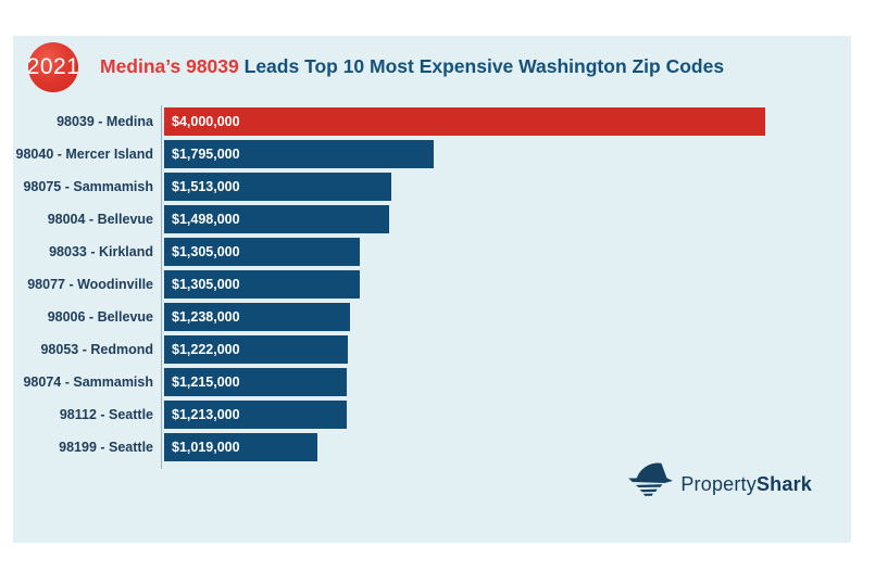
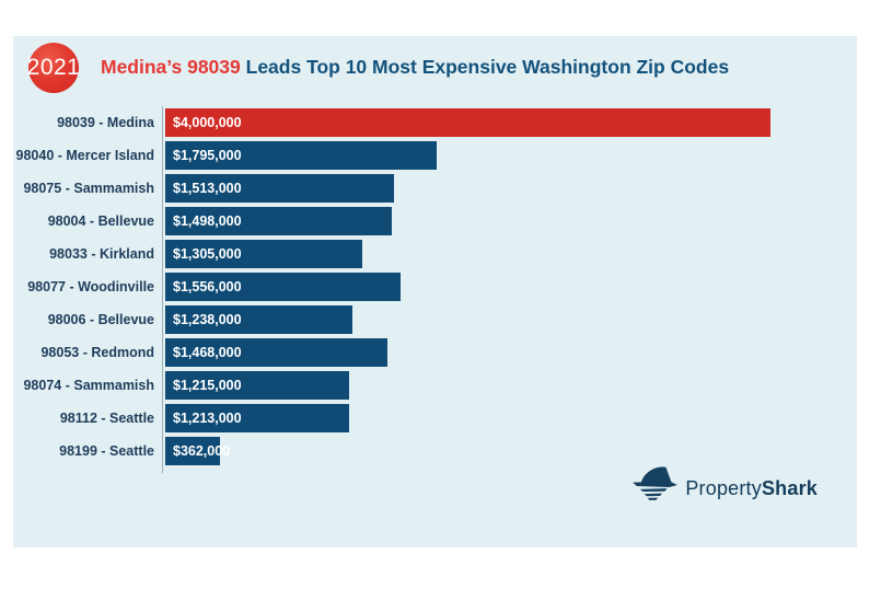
98077 - Woodinville: $1,305,000 -> $1,556,000
98053 - Redmond: $1,222,000 -> $1,468,000
98199 - Seattle: $1,019,000 -> $362,000
